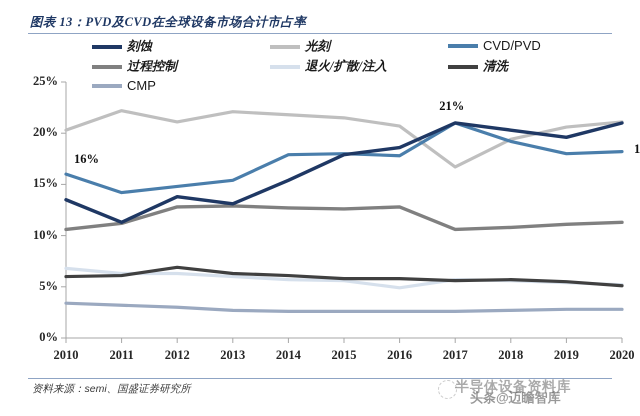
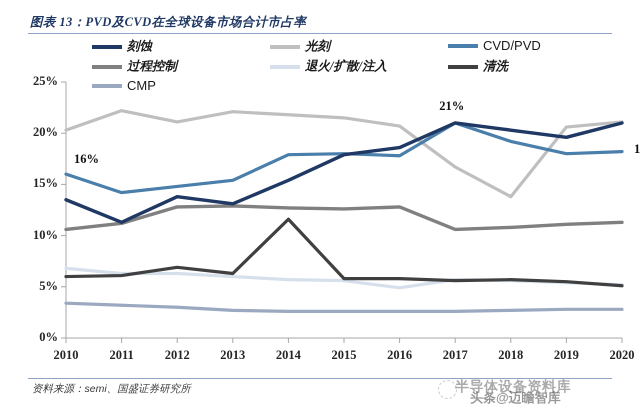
清洗/2014: 6.1% -> 11.6%
光刻/2018: 19.4% -> 13.8%
